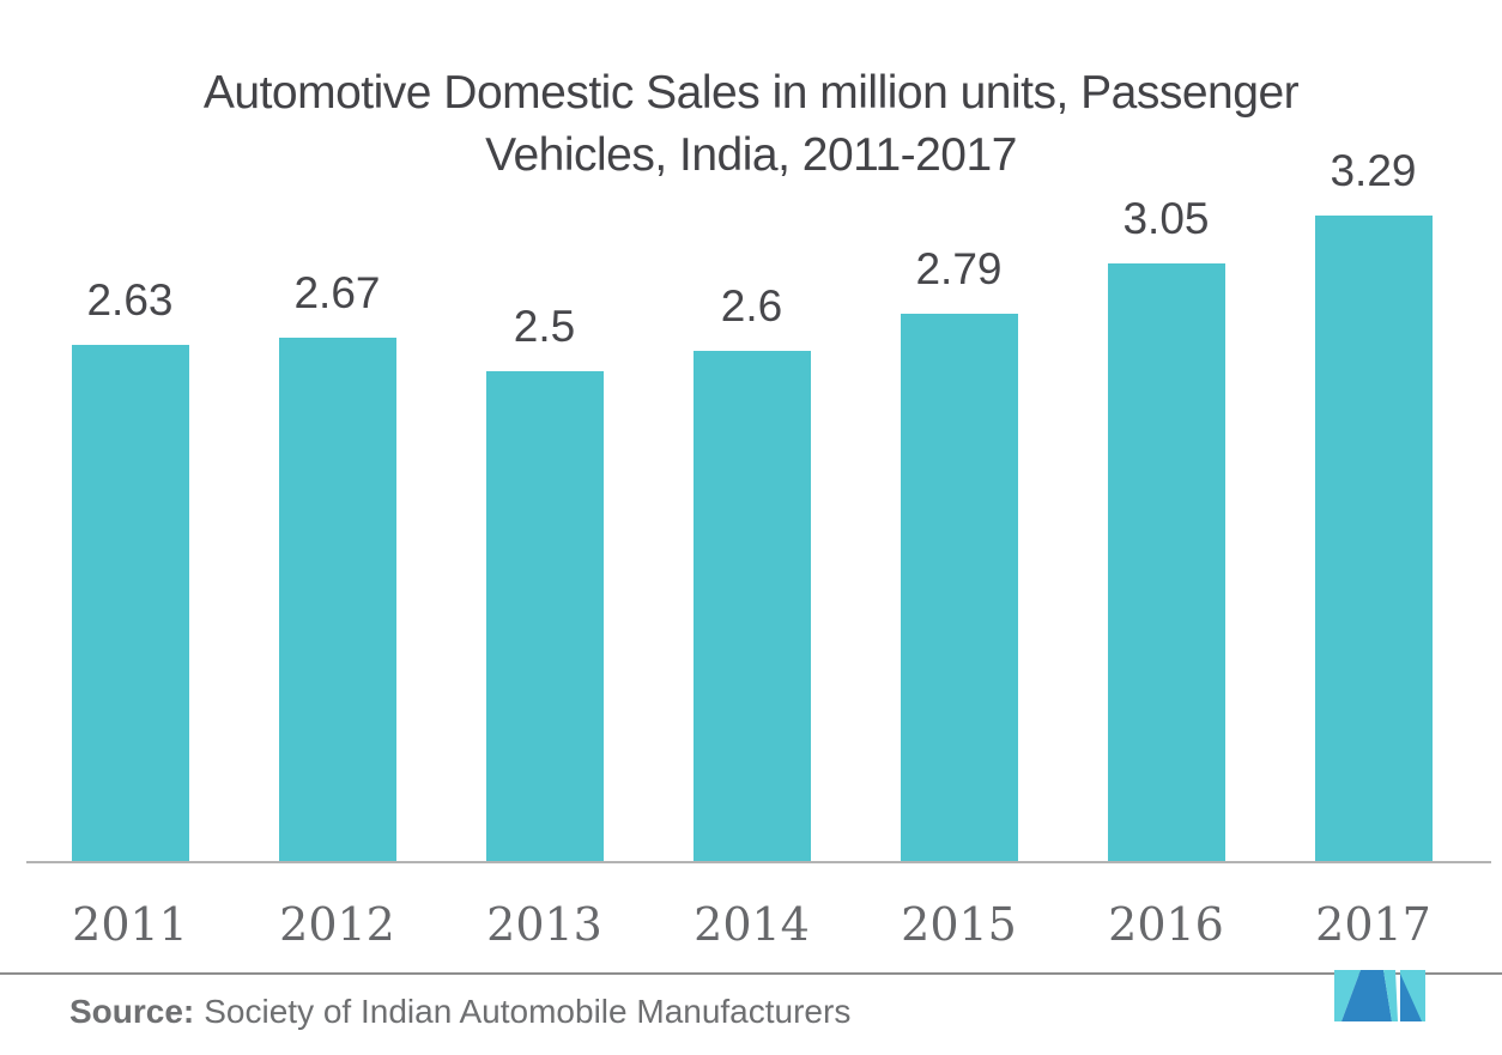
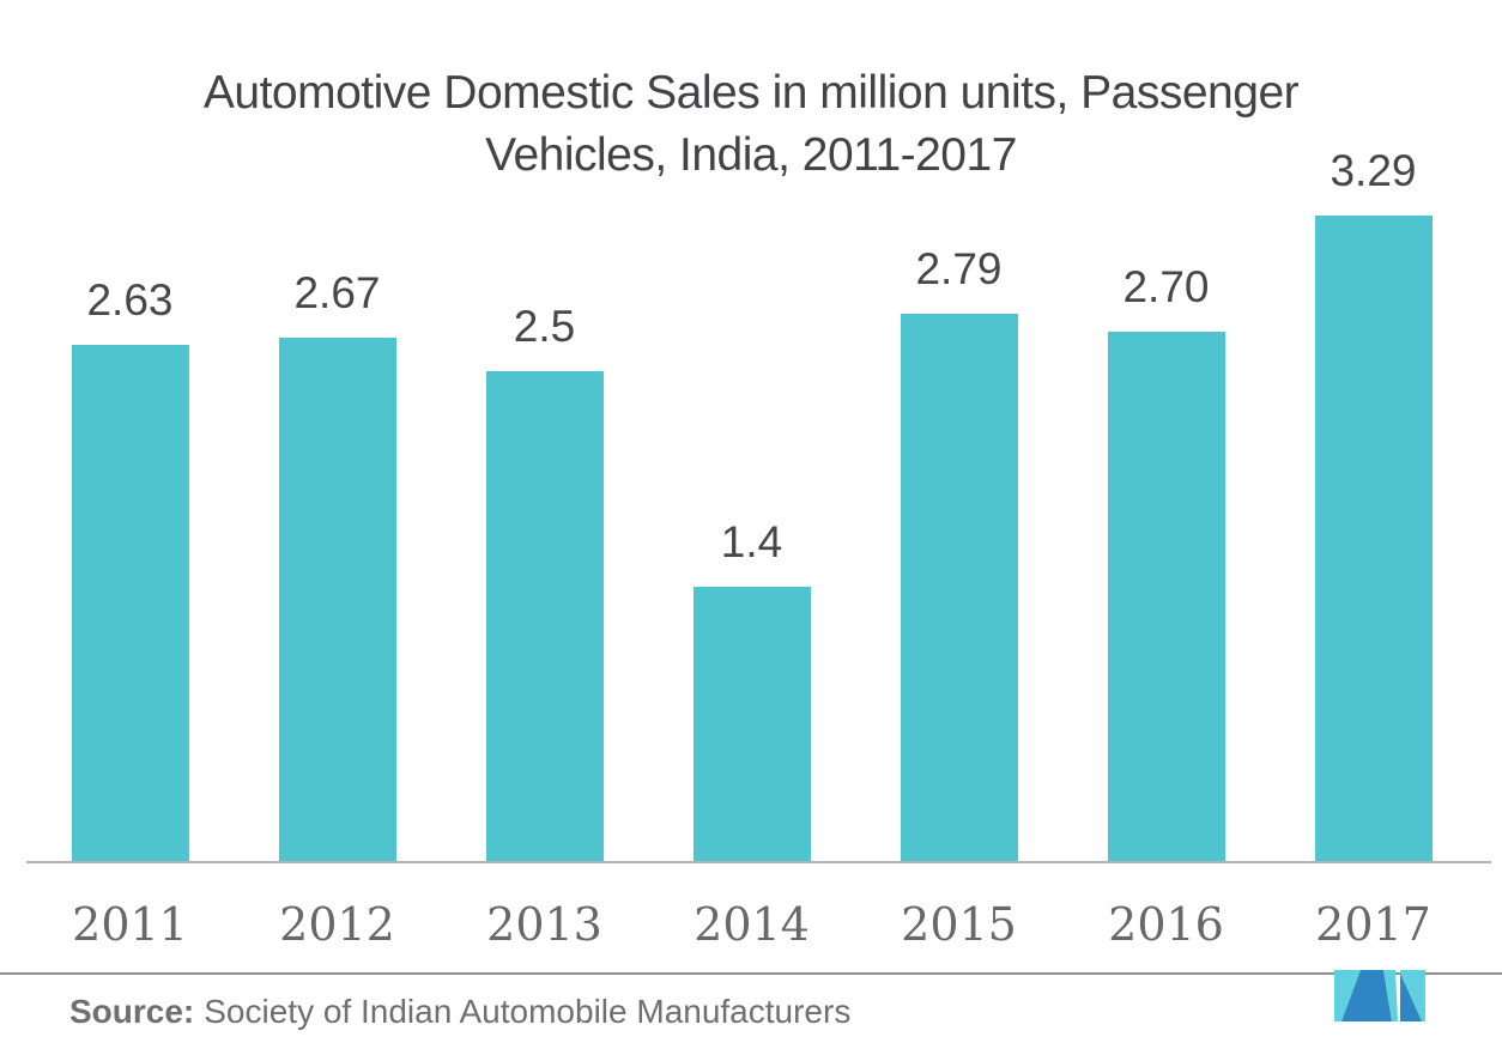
2014: 2.6 -> 1.4
2016: 3.05 -> 2.70
